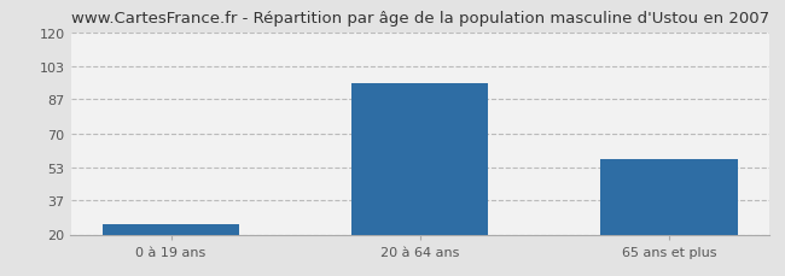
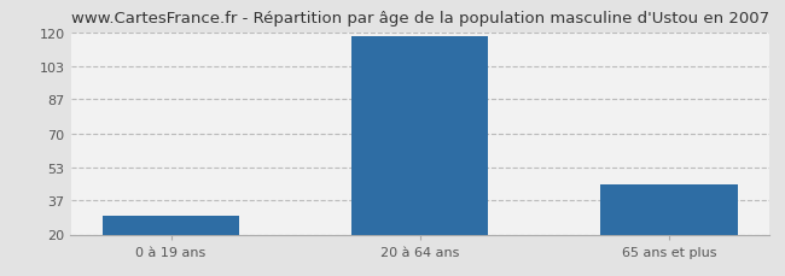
0 à 19 ans: 25 -> 29
20 à 64 ans: 95 -> 118
65 ans et plus: 57 -> 45
